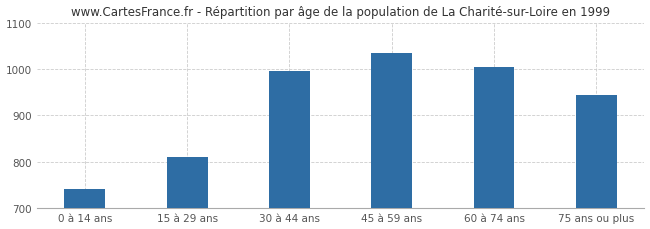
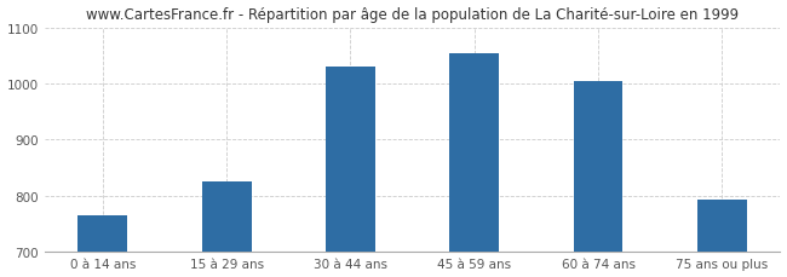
0 à 14 ans: 740 -> 765
15 à 29 ans: 810 -> 825
30 à 44 ans: 995 -> 1030
45 à 59 ans: 1035 -> 1055
75 ans ou plus: 945 -> 793
